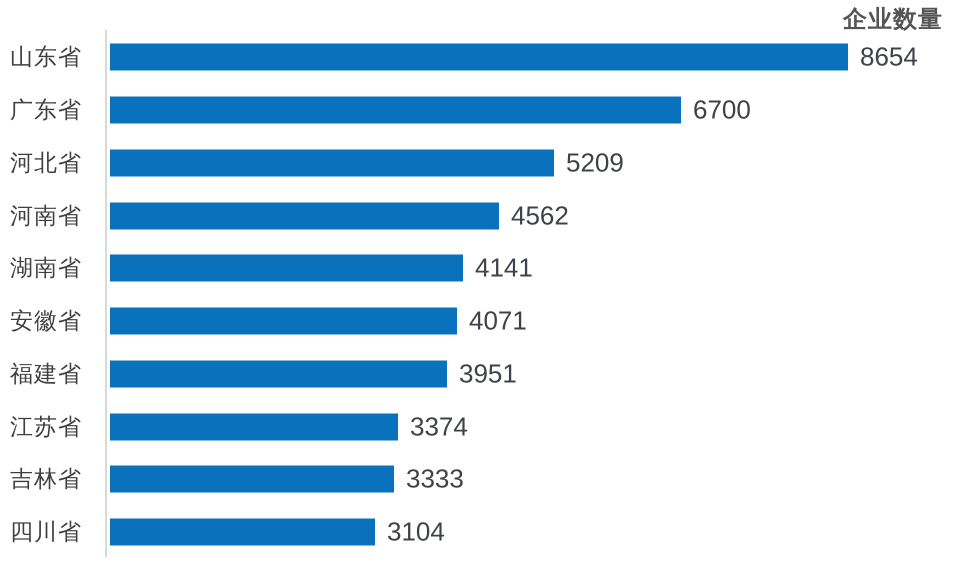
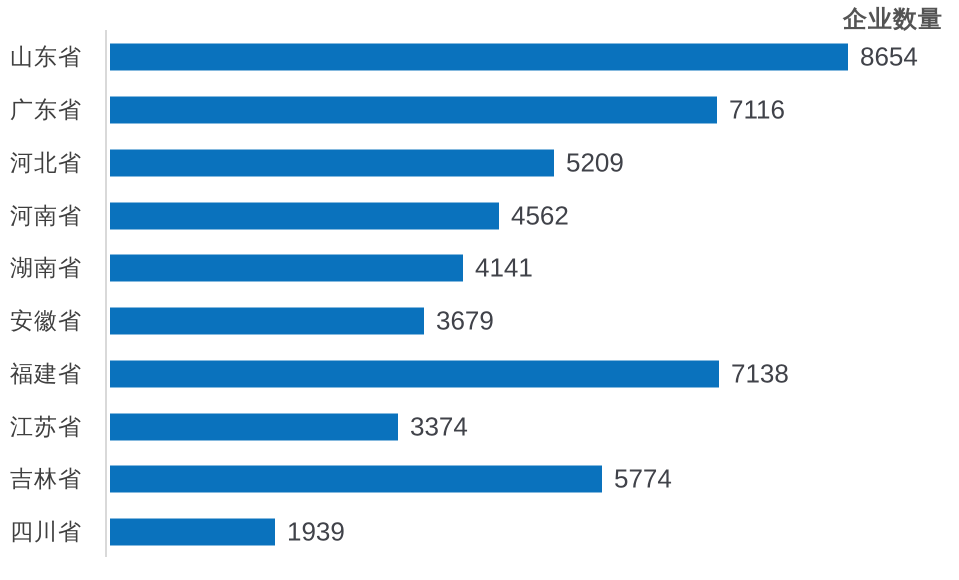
广东省: 6700 -> 7116
安徽省: 4071 -> 3679
福建省: 3951 -> 7138
吉林省: 3333 -> 5774
四川省: 3104 -> 1939
